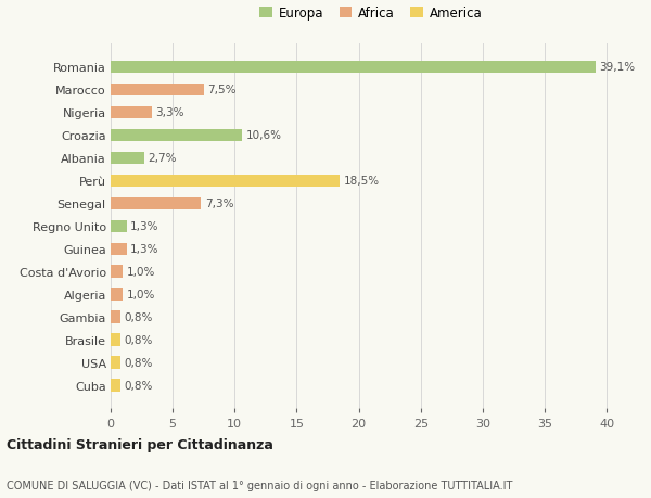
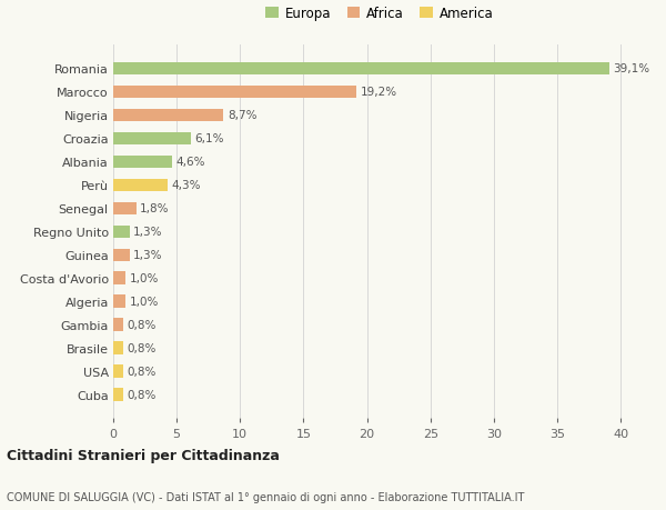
Marocco: 7,5% -> 19,2%
Nigeria: 3,3% -> 8,7%
Croazia: 10,6% -> 6,1%
Albania: 2,7% -> 4,6%
Perù: 18,5% -> 4,3%
Senegal: 7,3% -> 1,8%
